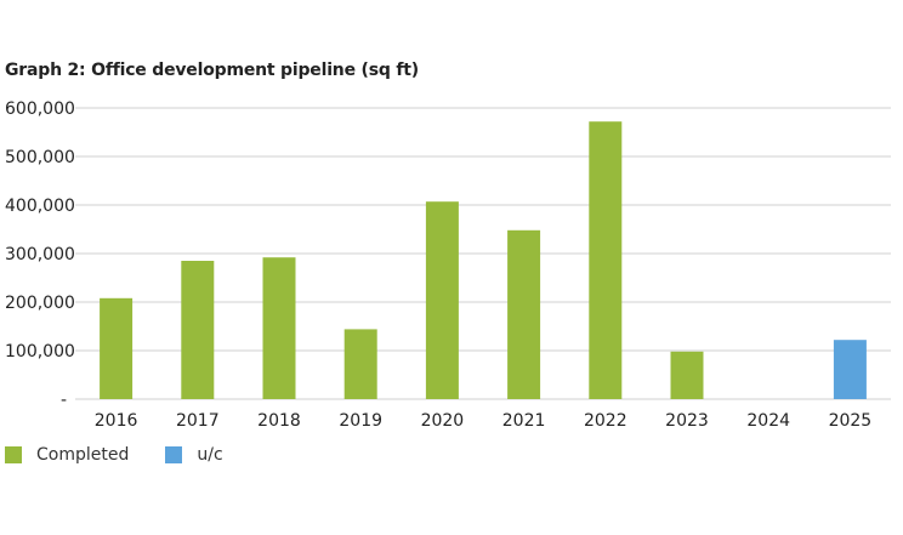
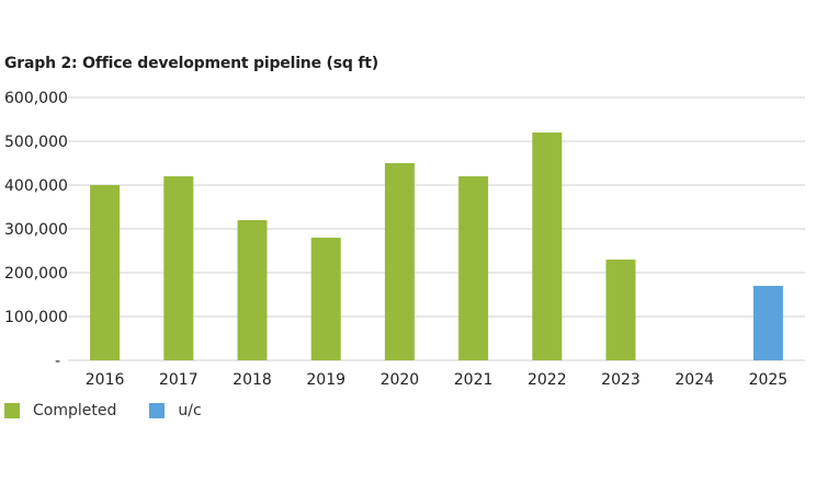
Completed/2016: 210000 -> 400000
Completed/2017: 280000 -> 420000
Completed/2018: 290000 -> 320000
Completed/2019: 140000 -> 280000
Completed/2020: 410000 -> 450000
Completed/2021: 350000 -> 420000
Completed/2022: 570000 -> 520000
Completed/2023: 100000 -> 230000
u/c/2025: 120000 -> 170000
